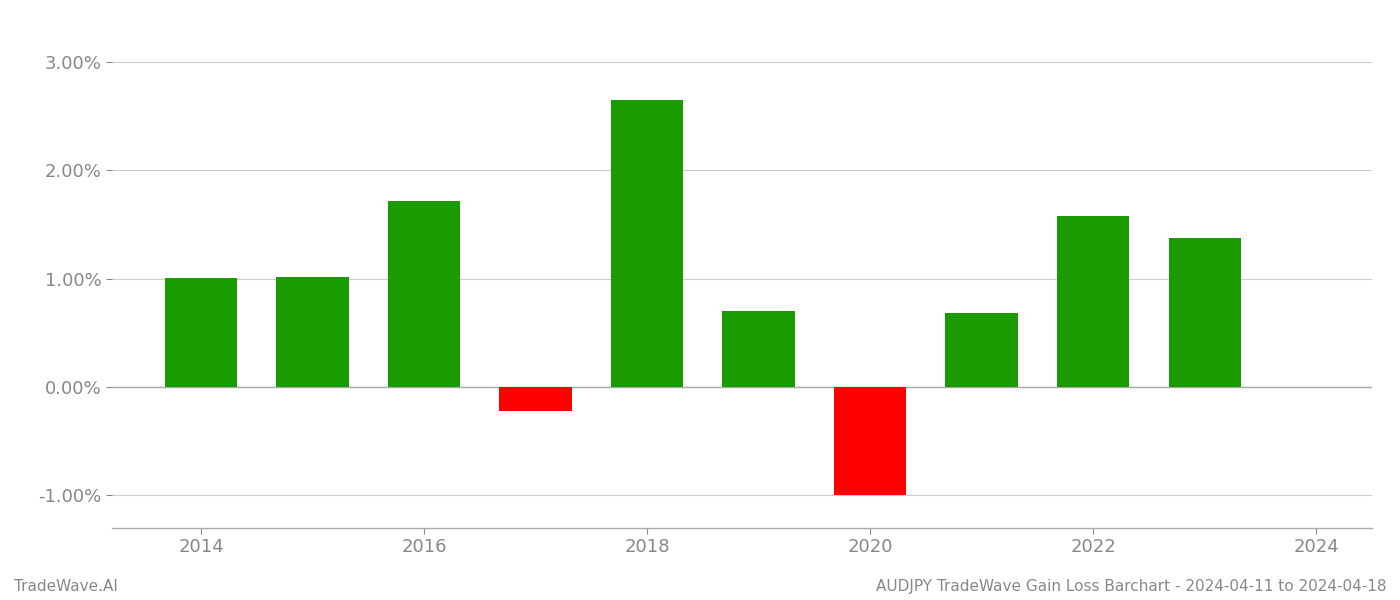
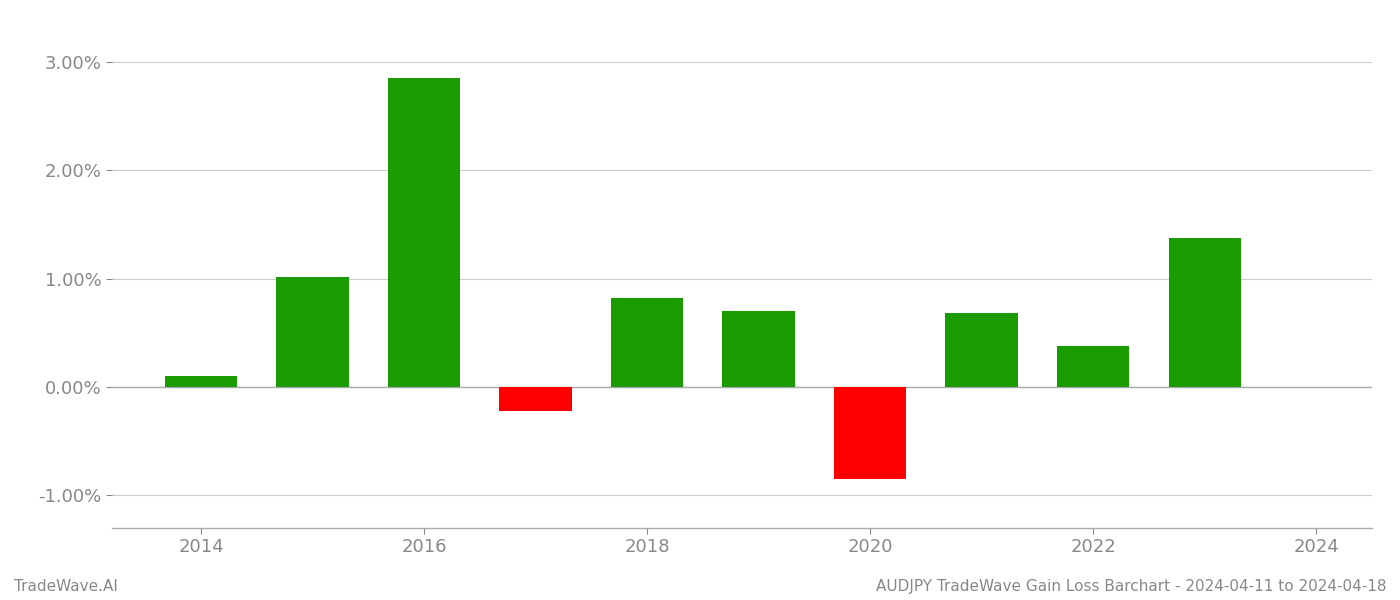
2014: 1.01% -> 0.10%
2016: 1.72% -> 2.85%
2018: 2.65% -> 0.82%
2020: -1.00% -> -0.85%
2022: 1.58% -> 0.38%
